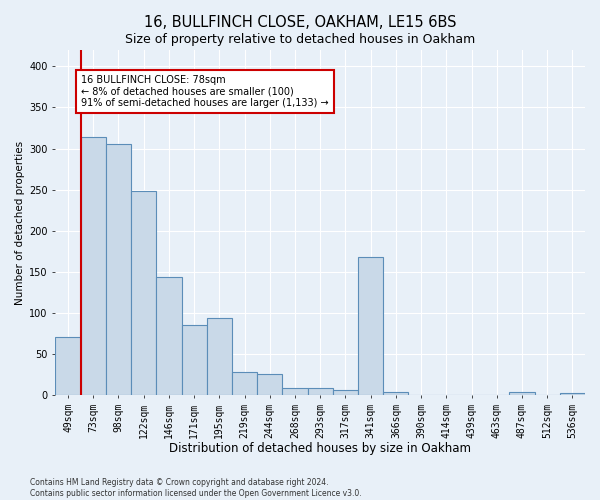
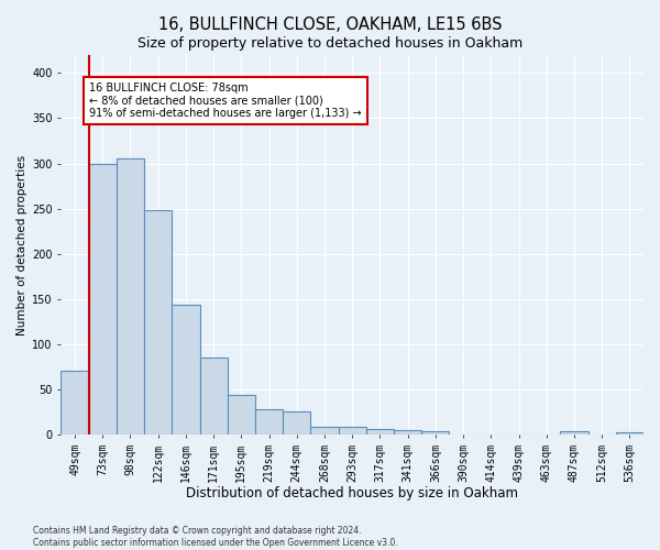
73sqm: 314 -> 300
195sqm: 94 -> 44
341sqm: 168 -> 5
